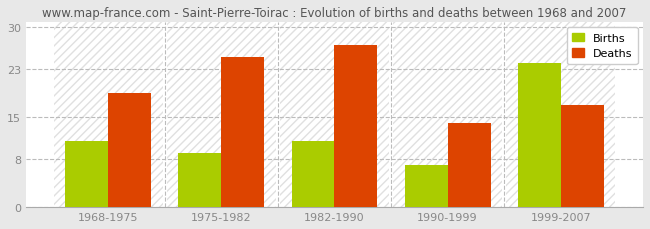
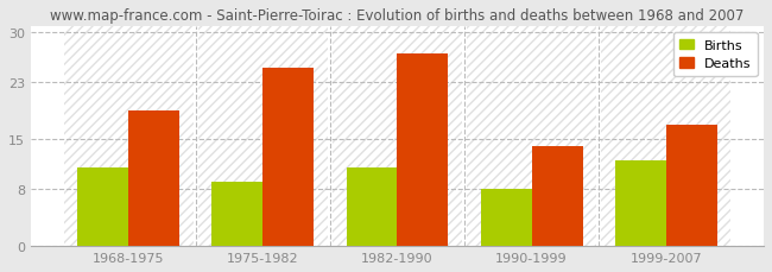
Births/1990-1999: 7 -> 8
Births/1999-2007: 24 -> 12
